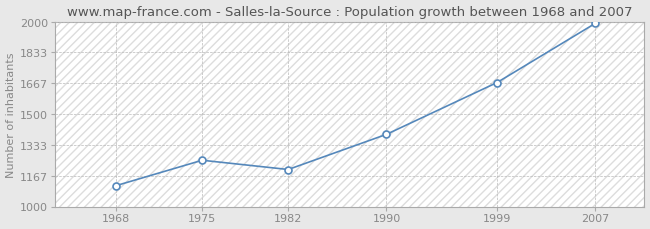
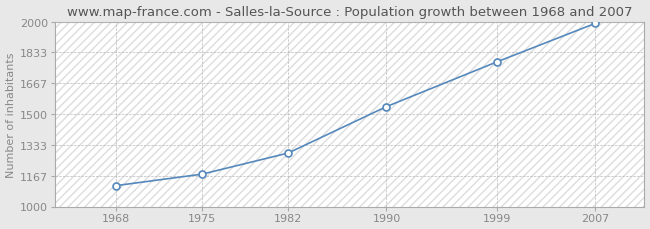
1975: 1250 -> 1180
1982: 1200 -> 1290
1990: 1390 -> 1540
1999: 1670 -> 1780
